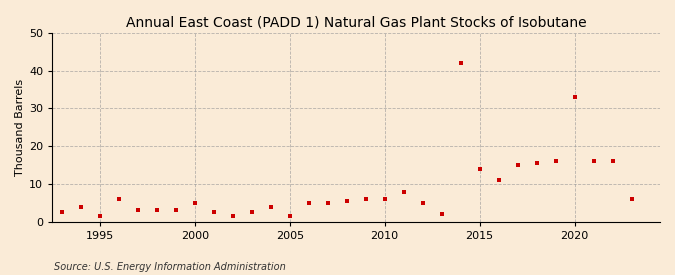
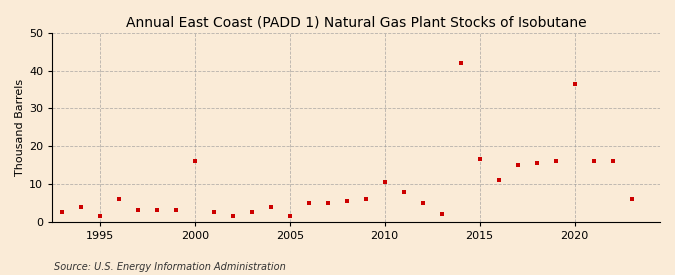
2000: 5.0 -> 16.0
2010: 6.0 -> 10.5
2015: 14.0 -> 16.5
2020: 33.0 -> 36.5
